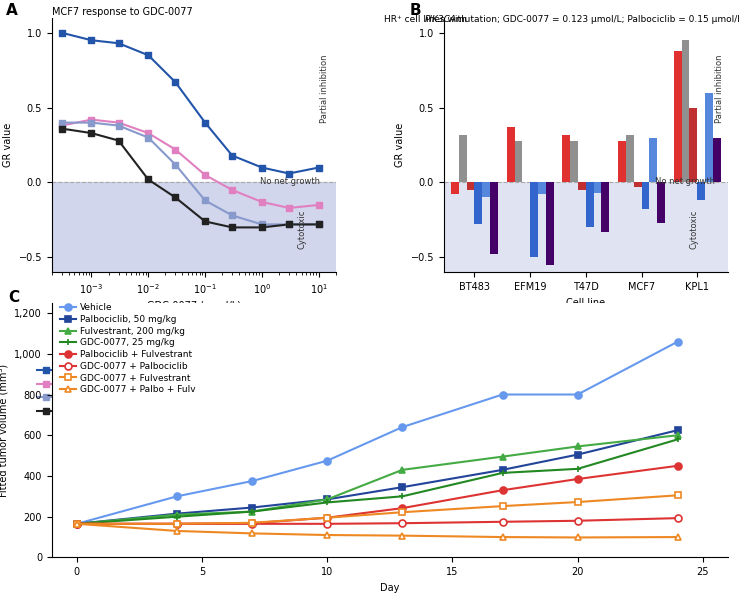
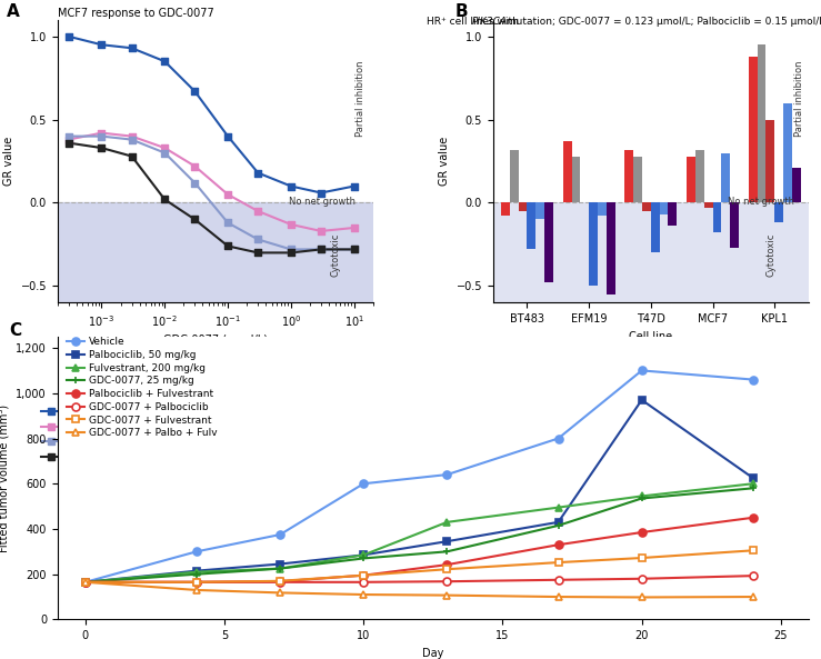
GDC-0077 + Palbociclib/T47D: -0.33 -> -0.14
GDC-0077 + Palbociclib/KPL1: 0.30 -> 0.21
Vehicle/10: 475 -> 600
Vehicle/20: 800 -> 1,100
Palbociclib, 50 mg/kg/20: 505 -> 970
GDC-0077, 25 mg/kg/20: 435 -> 535
